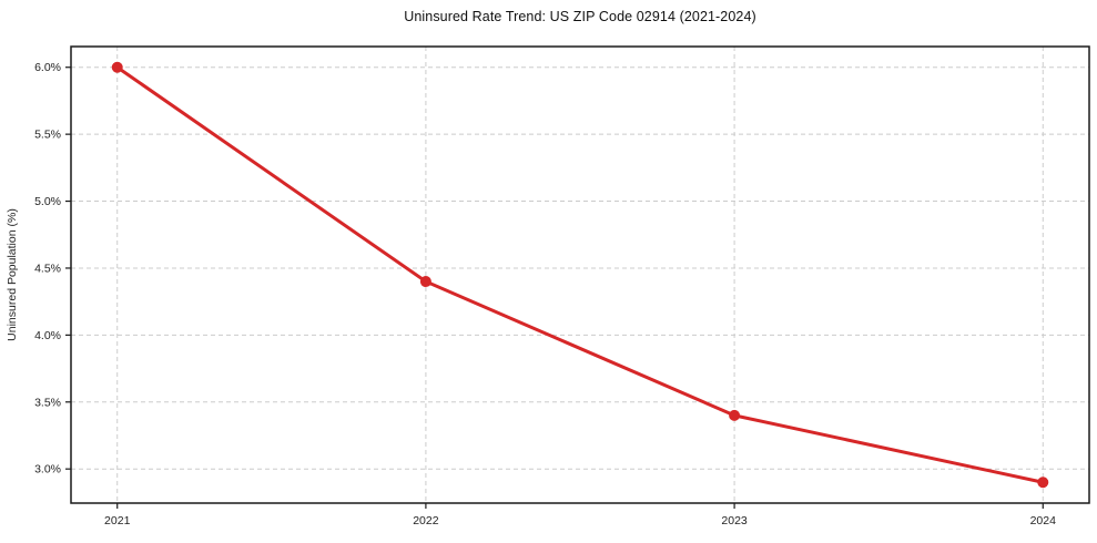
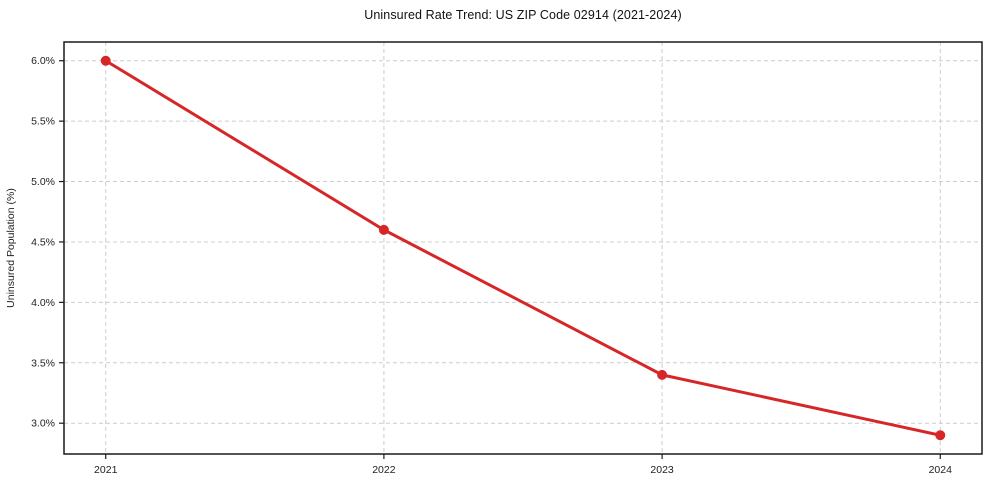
2022: 4.4% -> 4.6%
